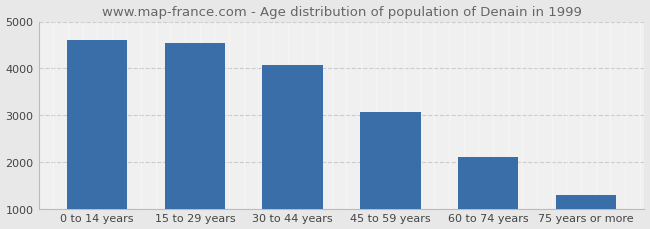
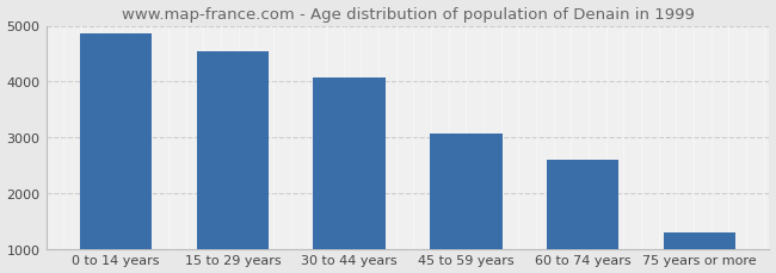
0 to 14 years: 4600 -> 4870
60 to 74 years: 2100 -> 2600
